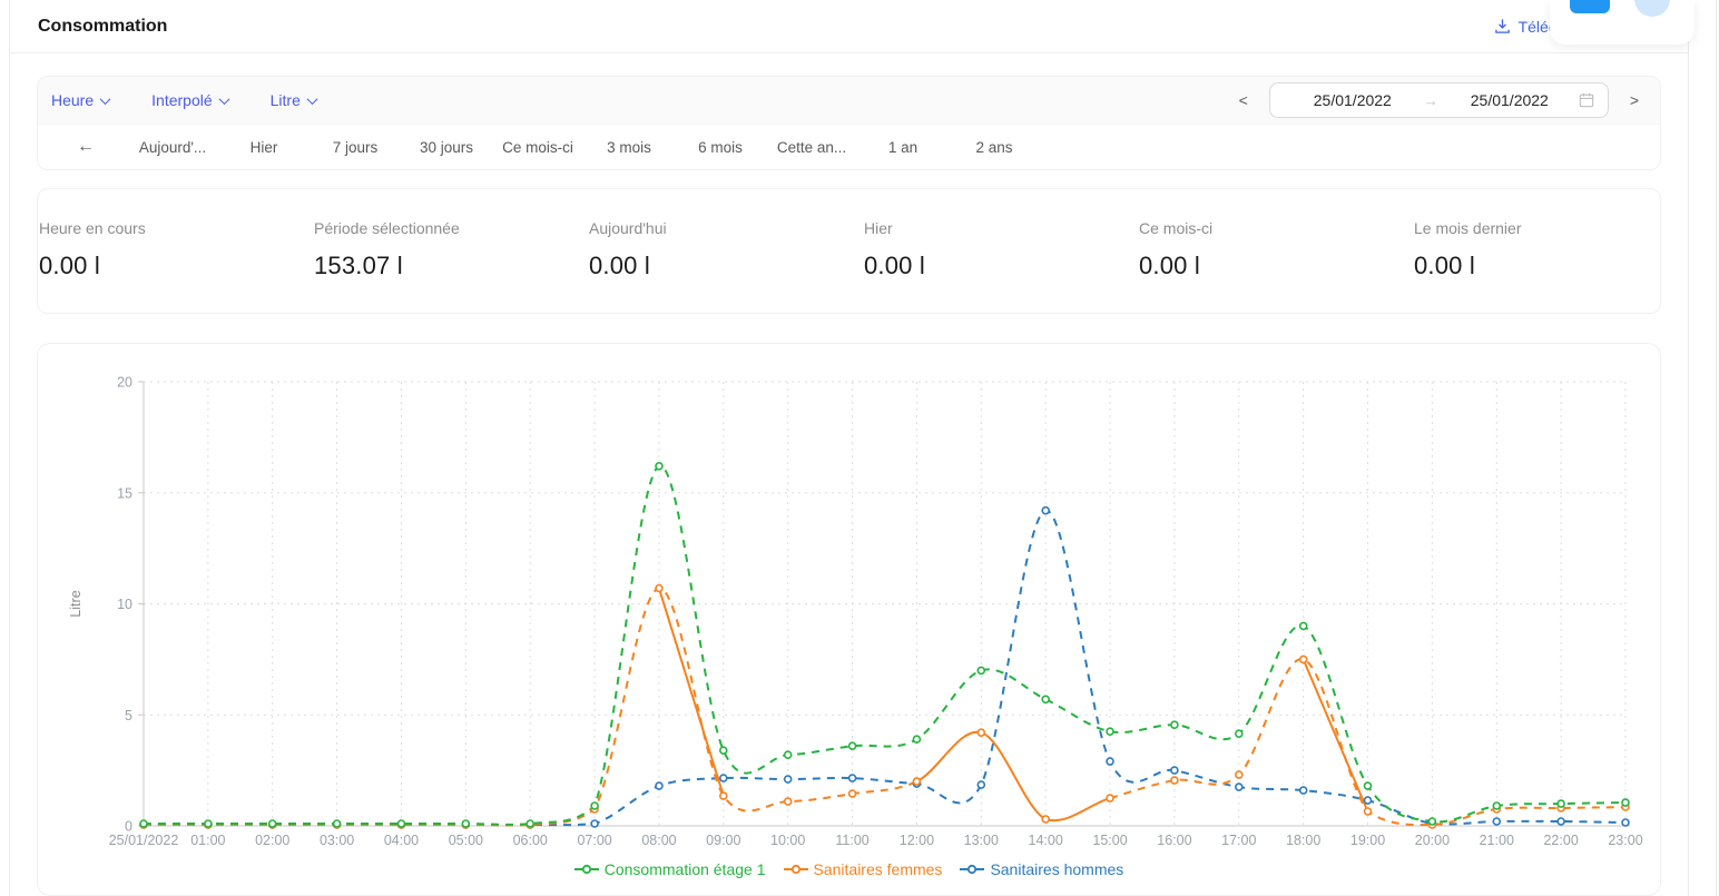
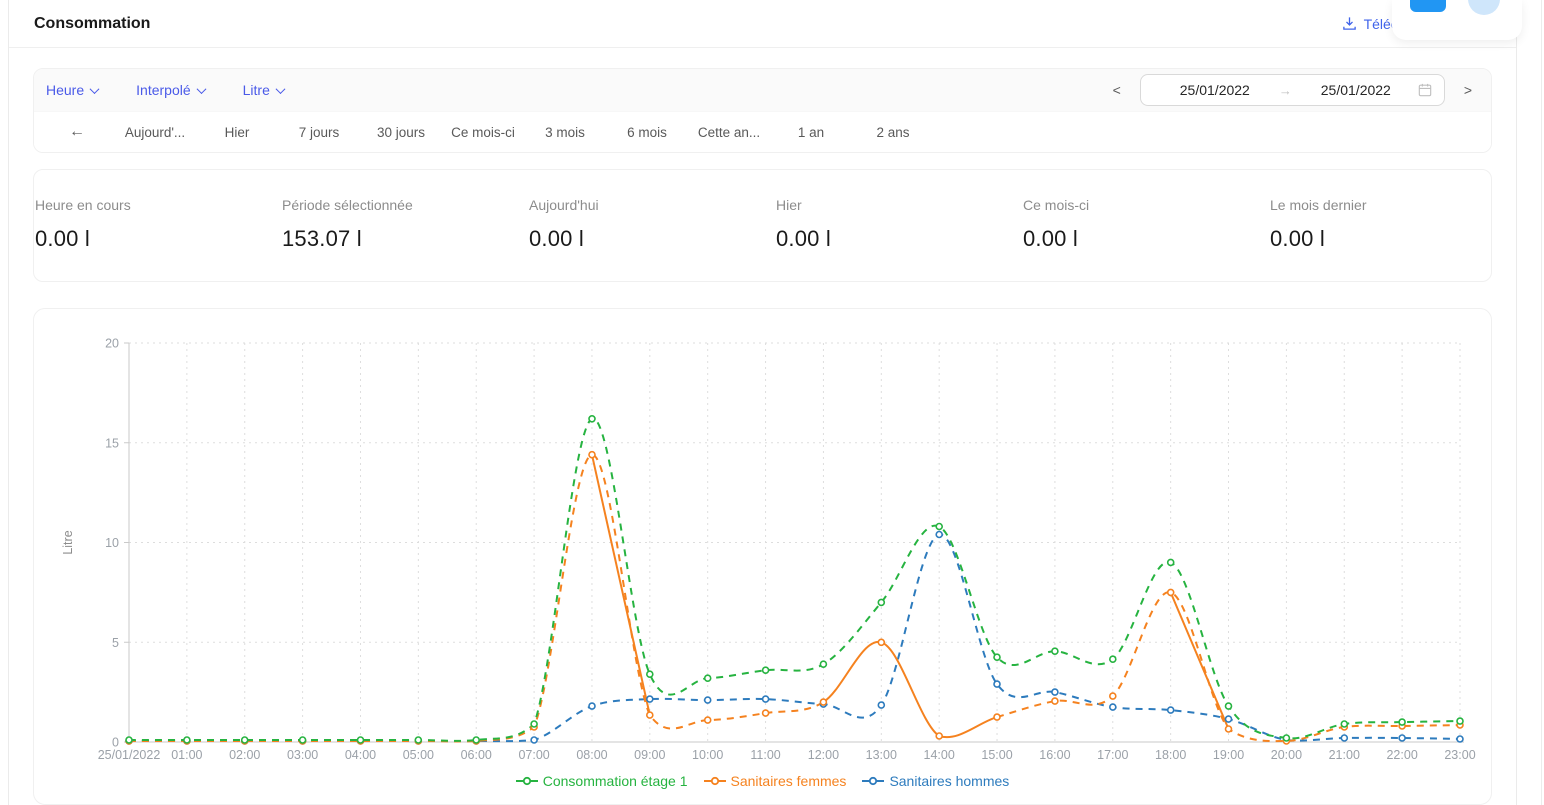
Sanitaires femmes/08:00: 10.7 -> 14.4
Sanitaires femmes/13:00: 4.2 -> 5.0
Consommation étage 1/14:00: 5.7 -> 10.8
Sanitaires hommes/14:00: 14.2 -> 10.4
